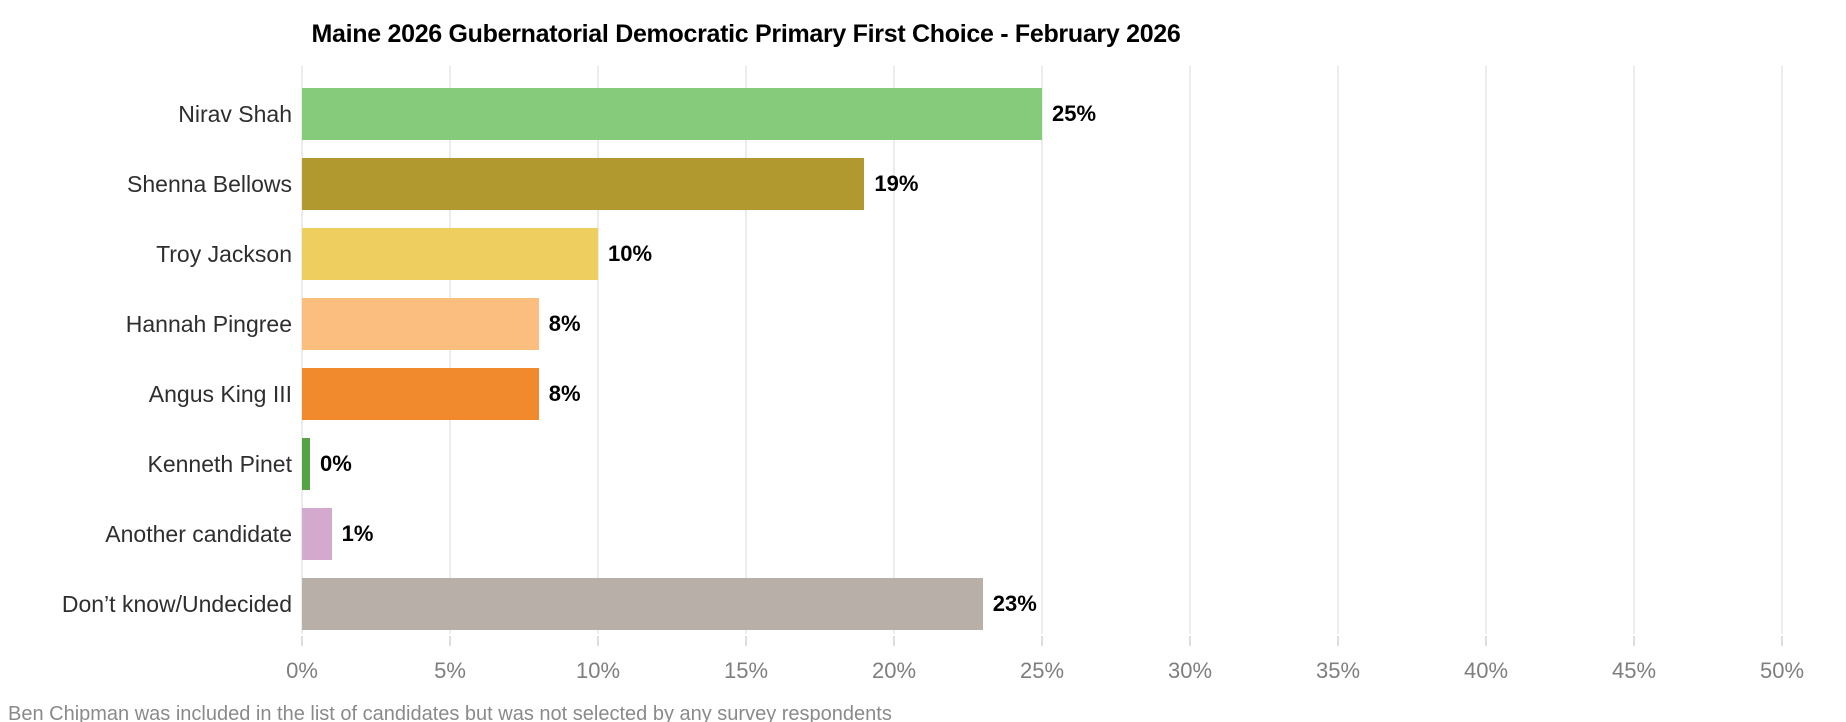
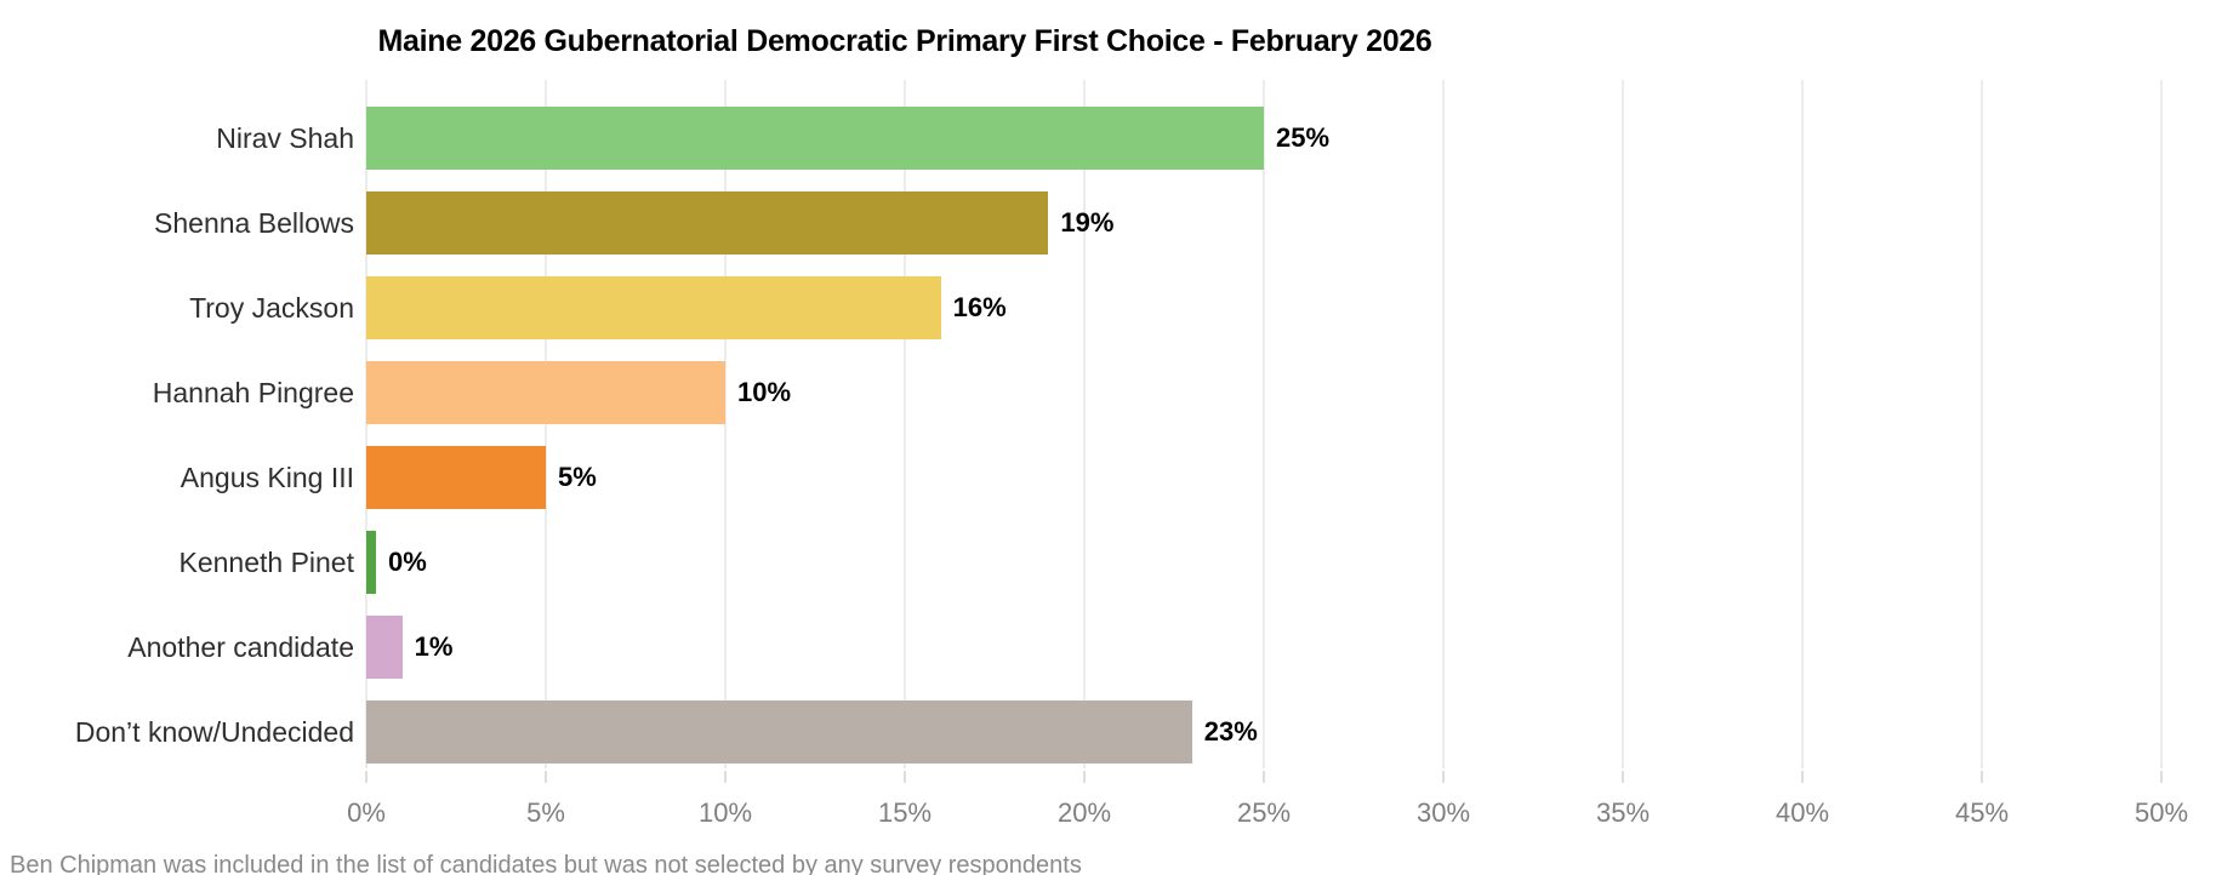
Troy Jackson: 10% -> 16%
Hannah Pingree: 8% -> 10%
Angus King III: 8% -> 5%
